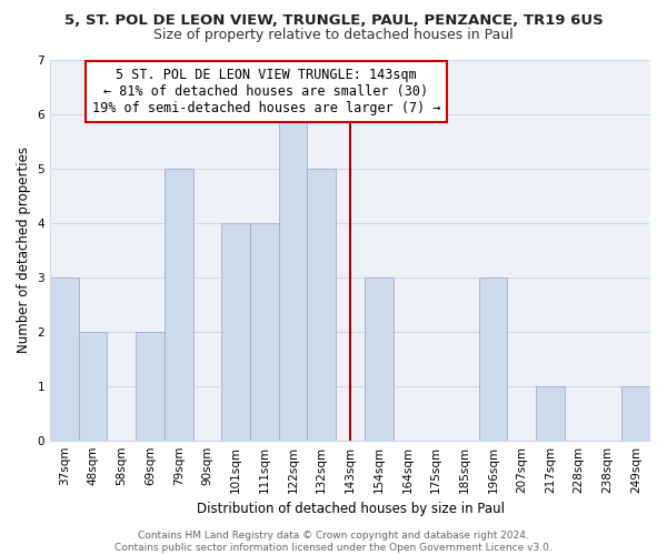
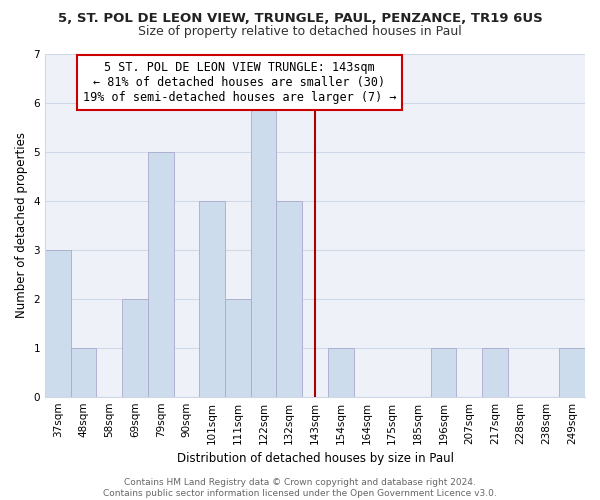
48sqm: 2 -> 1
111sqm: 4 -> 2
132sqm: 5 -> 4
154sqm: 3 -> 1
196sqm: 3 -> 1
